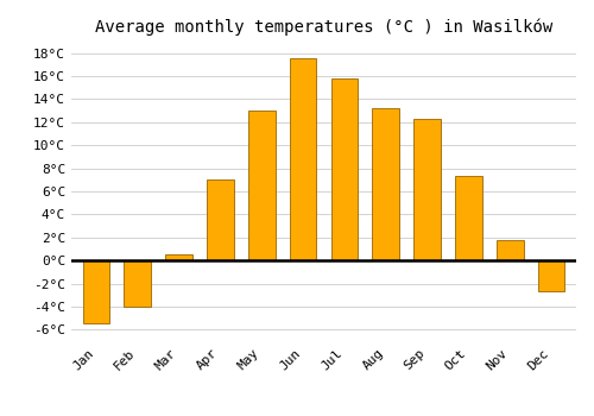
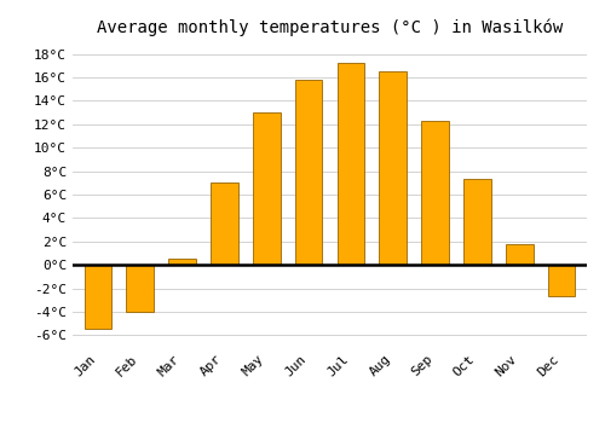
Jun: 17.6°C -> 15.8°C
Jul: 15.8°C -> 17.2°C
Aug: 13.2°C -> 16.5°C
